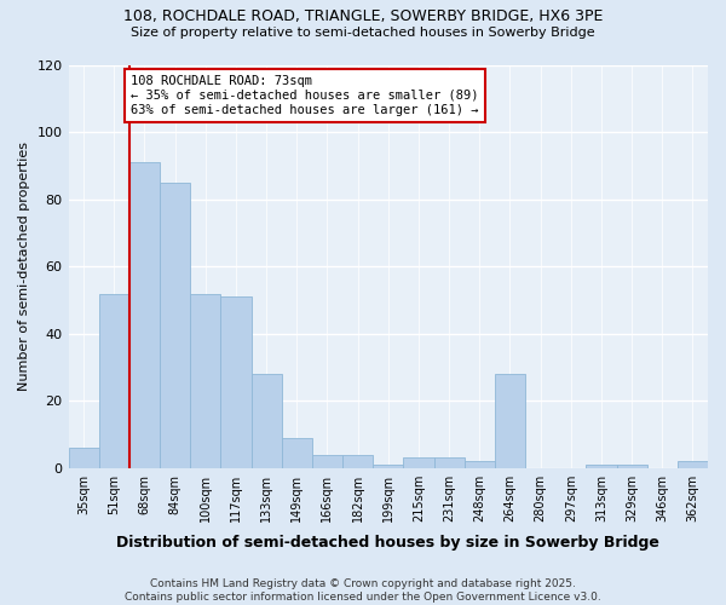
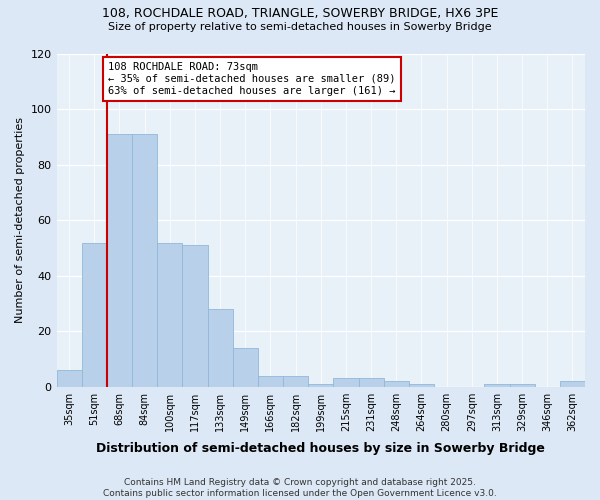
84sqm: 85 -> 91
149sqm: 9 -> 14
264sqm: 28 -> 1
